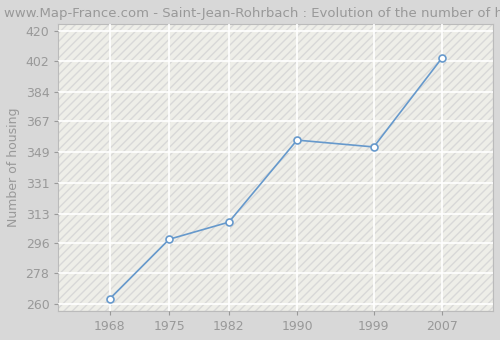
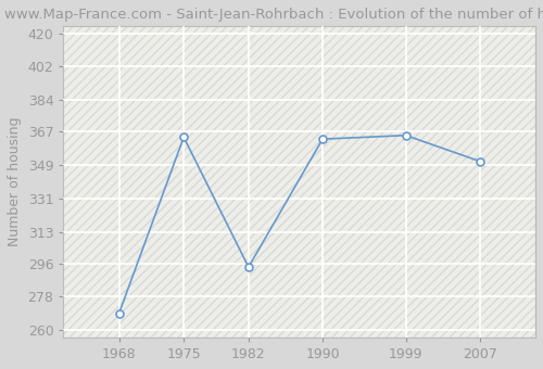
1968: 263 -> 269
1975: 298 -> 364
1982: 308 -> 294
1990: 356 -> 363
1999: 352 -> 365
2007: 404 -> 351
